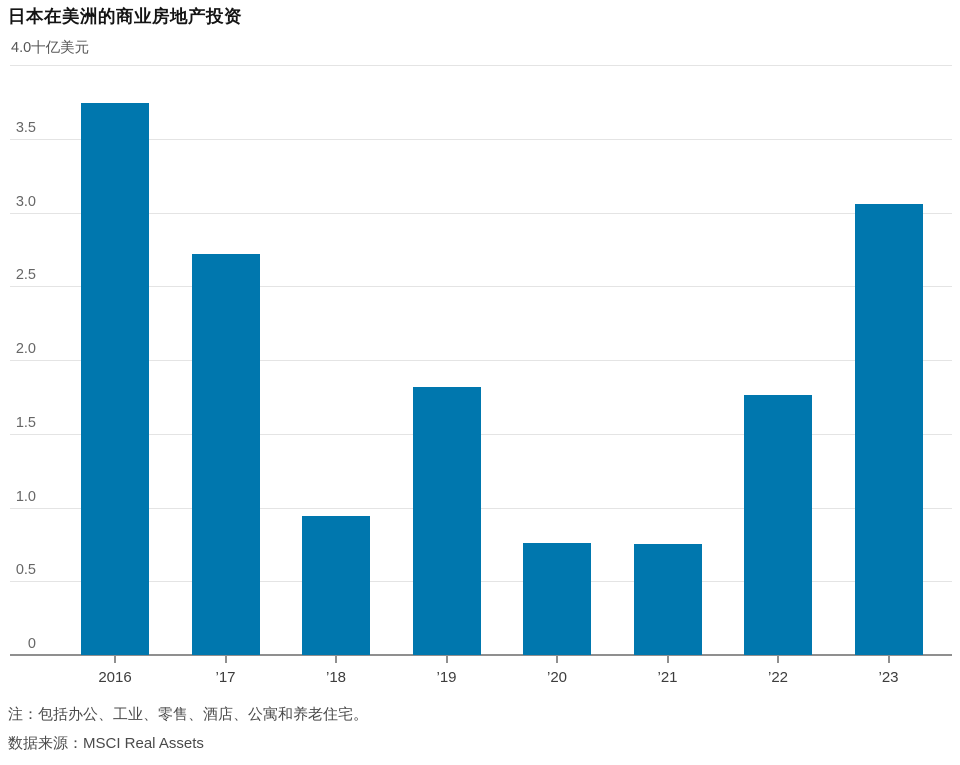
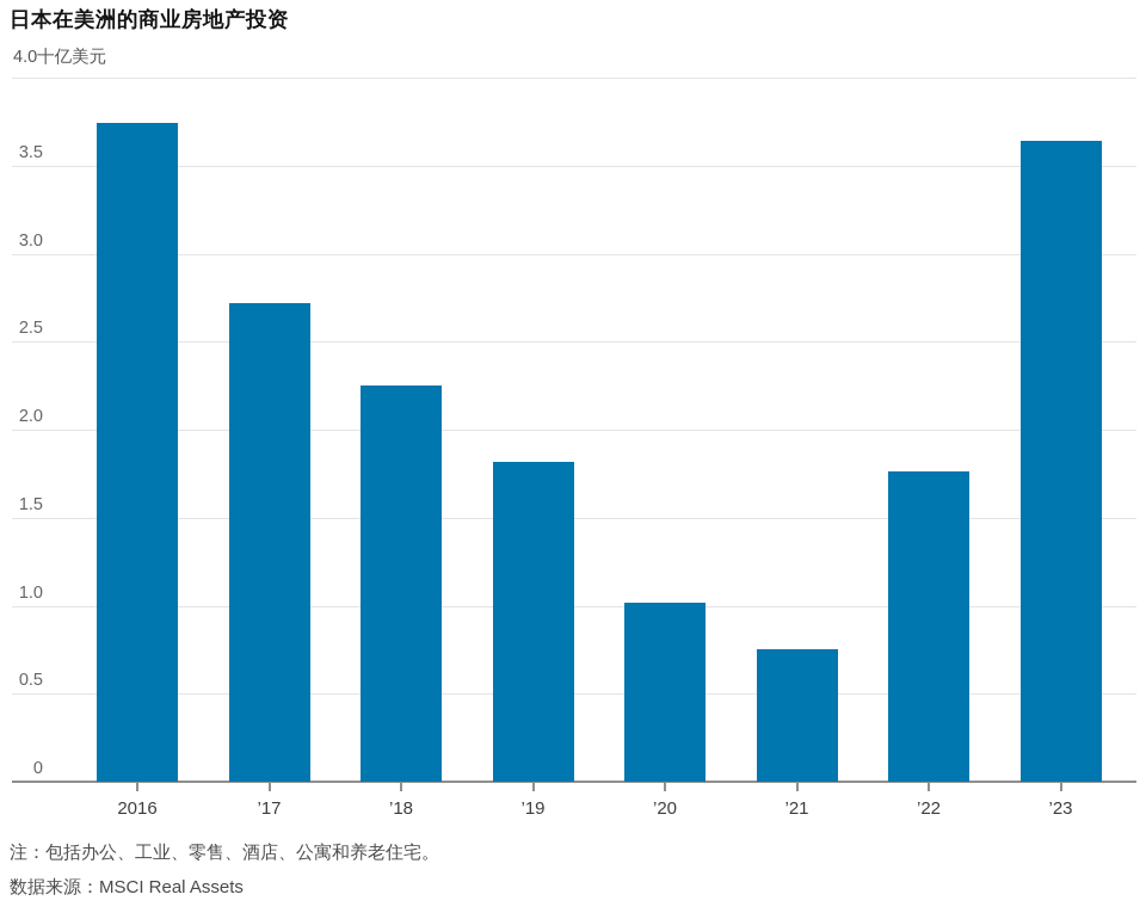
’18: 0.94 -> 2.25
’20: 0.76 -> 1.02
’23: 3.06 -> 3.64
